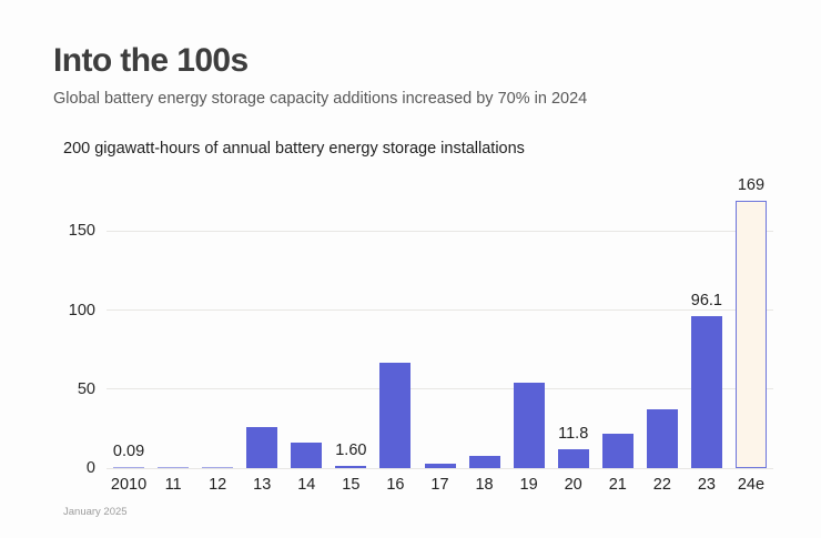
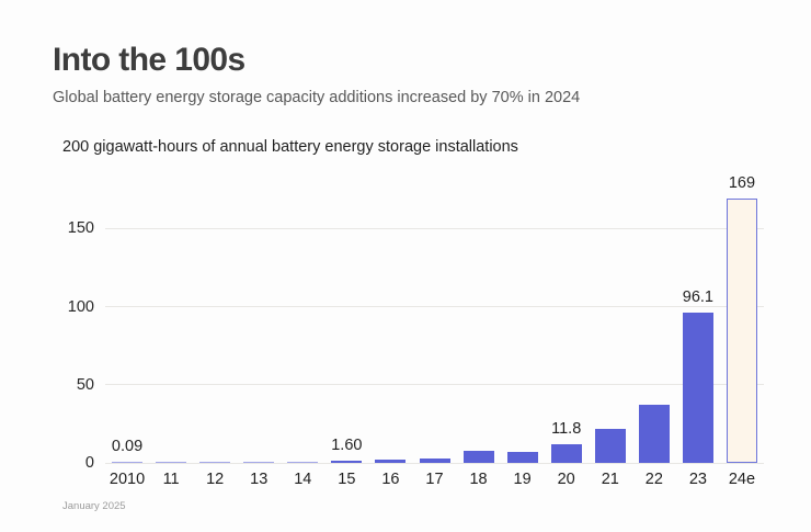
13: 26 -> 1
14: 16 -> 1
16: 67 -> 2
19: 54 -> 7
